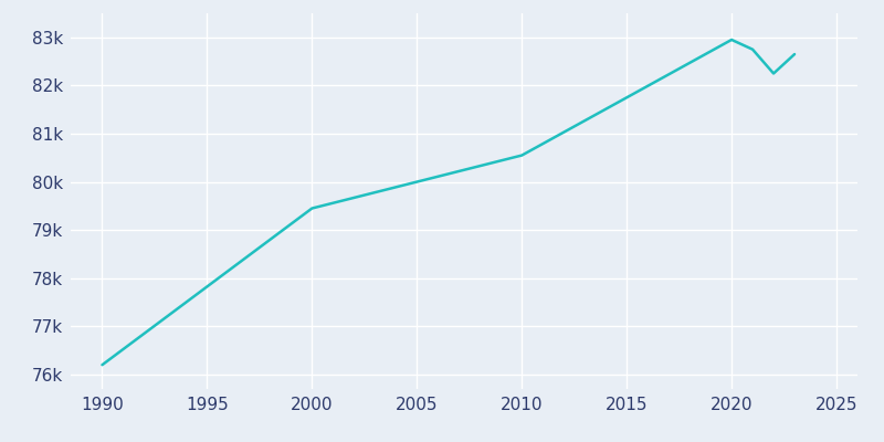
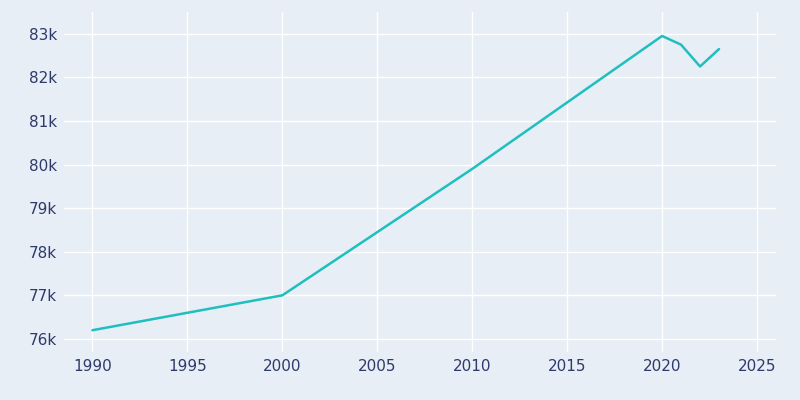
2000: 79.45k -> 77.00k
2010: 80.55k -> 79.90k
